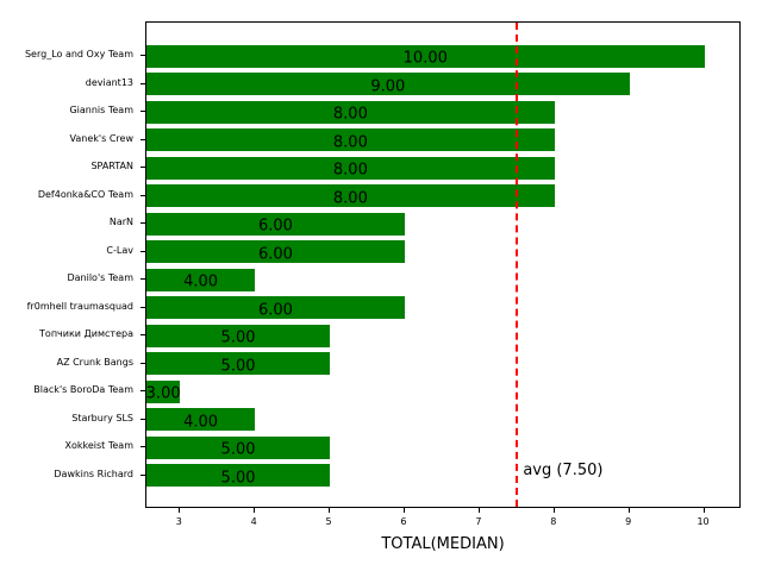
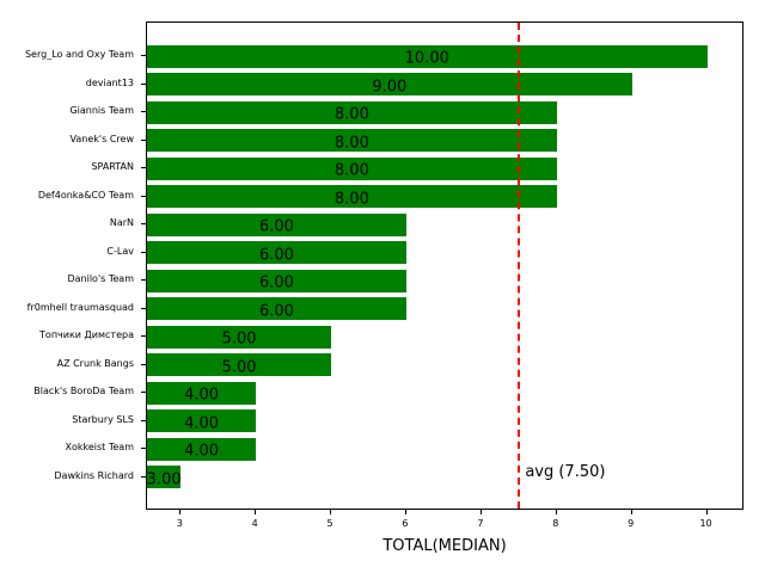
Danilo's Team: 4.00 -> 6.00
Black's BoroDa Team: 3.00 -> 4.00
Xokkeist Team: 5.00 -> 4.00
Dawkins Richard: 5.00 -> 3.00
